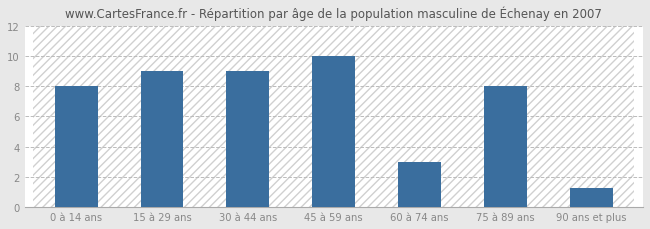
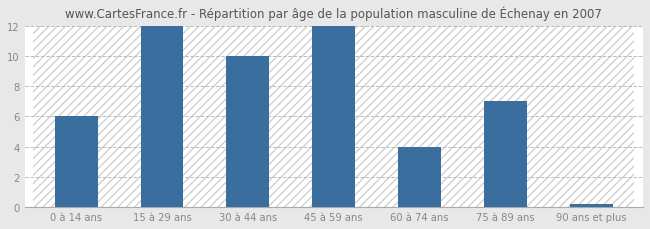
0 à 14 ans: 8.0 -> 6.0
15 à 29 ans: 9.0 -> 12.0
30 à 44 ans: 9.0 -> 10.0
45 à 59 ans: 10.0 -> 12.0
60 à 74 ans: 3.0 -> 4.0
75 à 89 ans: 8.0 -> 7.0
90 ans et plus: 1.3 -> 0.2
